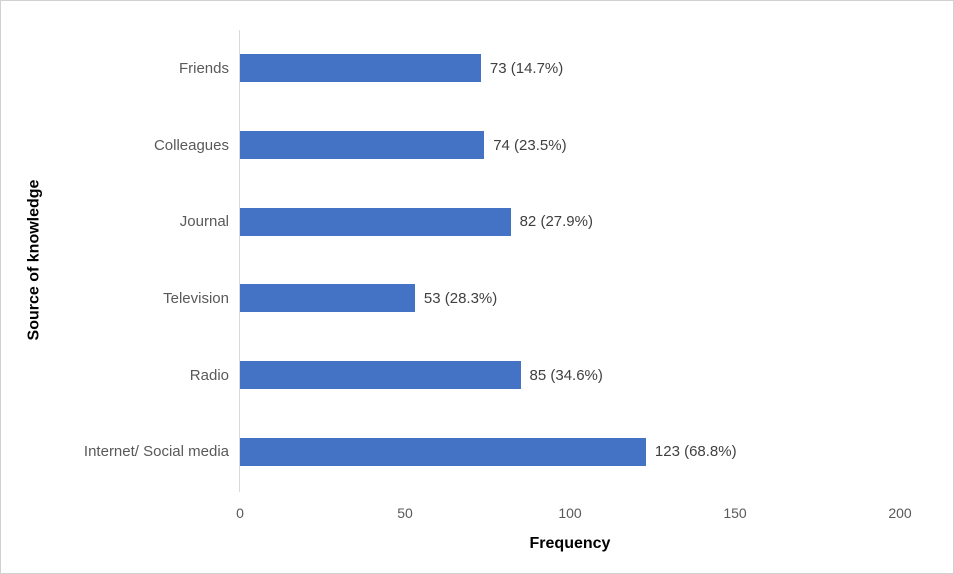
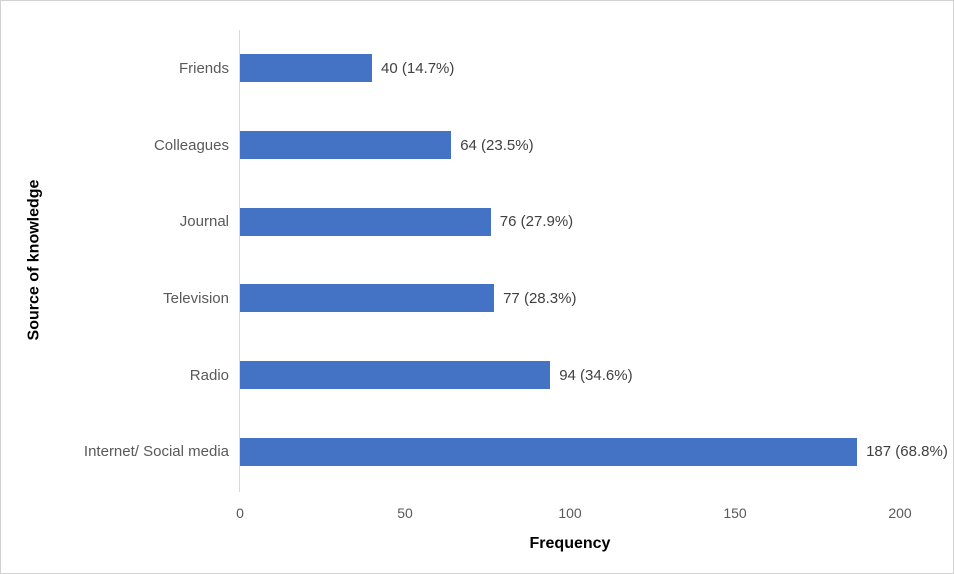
Friends: 73 -> 40
Colleagues: 74 -> 64
Journal: 82 -> 76
Television: 53 -> 77
Radio: 85 -> 94
Internet/ Social media: 123 -> 187
